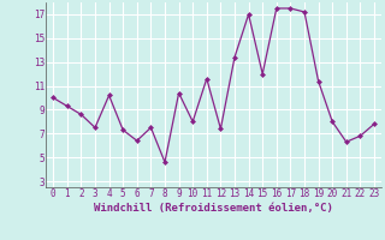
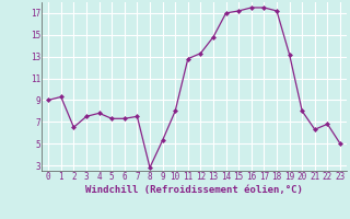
0: 10.0 -> 9.0
2: 8.6 -> 6.5
4: 10.2 -> 7.8
6: 6.4 -> 7.3
8: 4.6 -> 2.8
9: 10.4 -> 5.3
11: 11.6 -> 12.8
12: 7.4 -> 13.3
13: 13.4 -> 14.8
15: 12.0 -> 17.2
19: 11.4 -> 13.2
23: 7.8 -> 5.0
